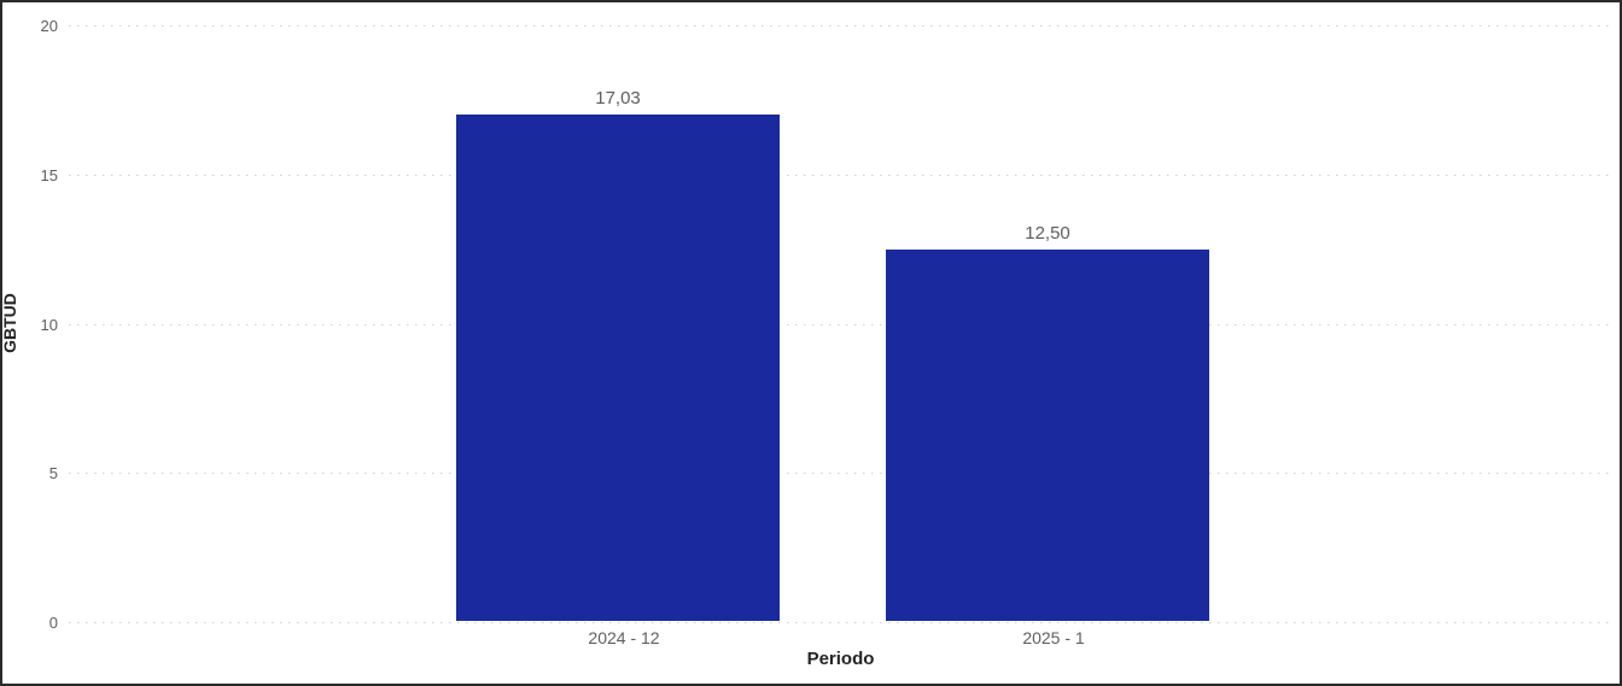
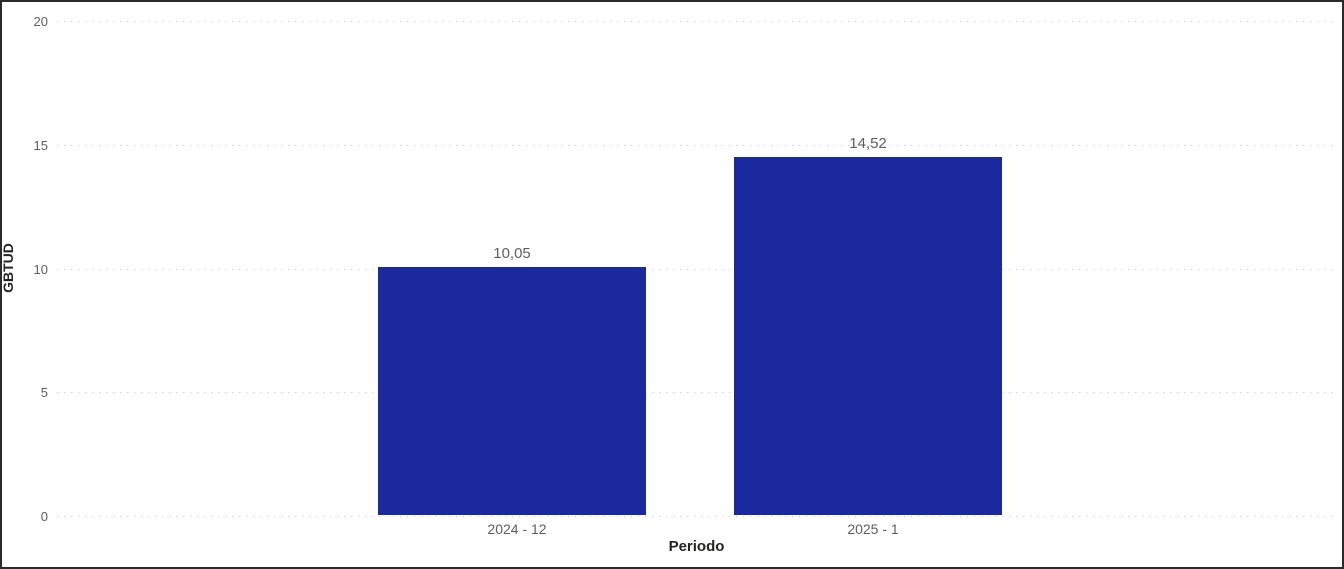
2024 - 12: 17,03 -> 10,05
2025 - 1: 12,50 -> 14,52
